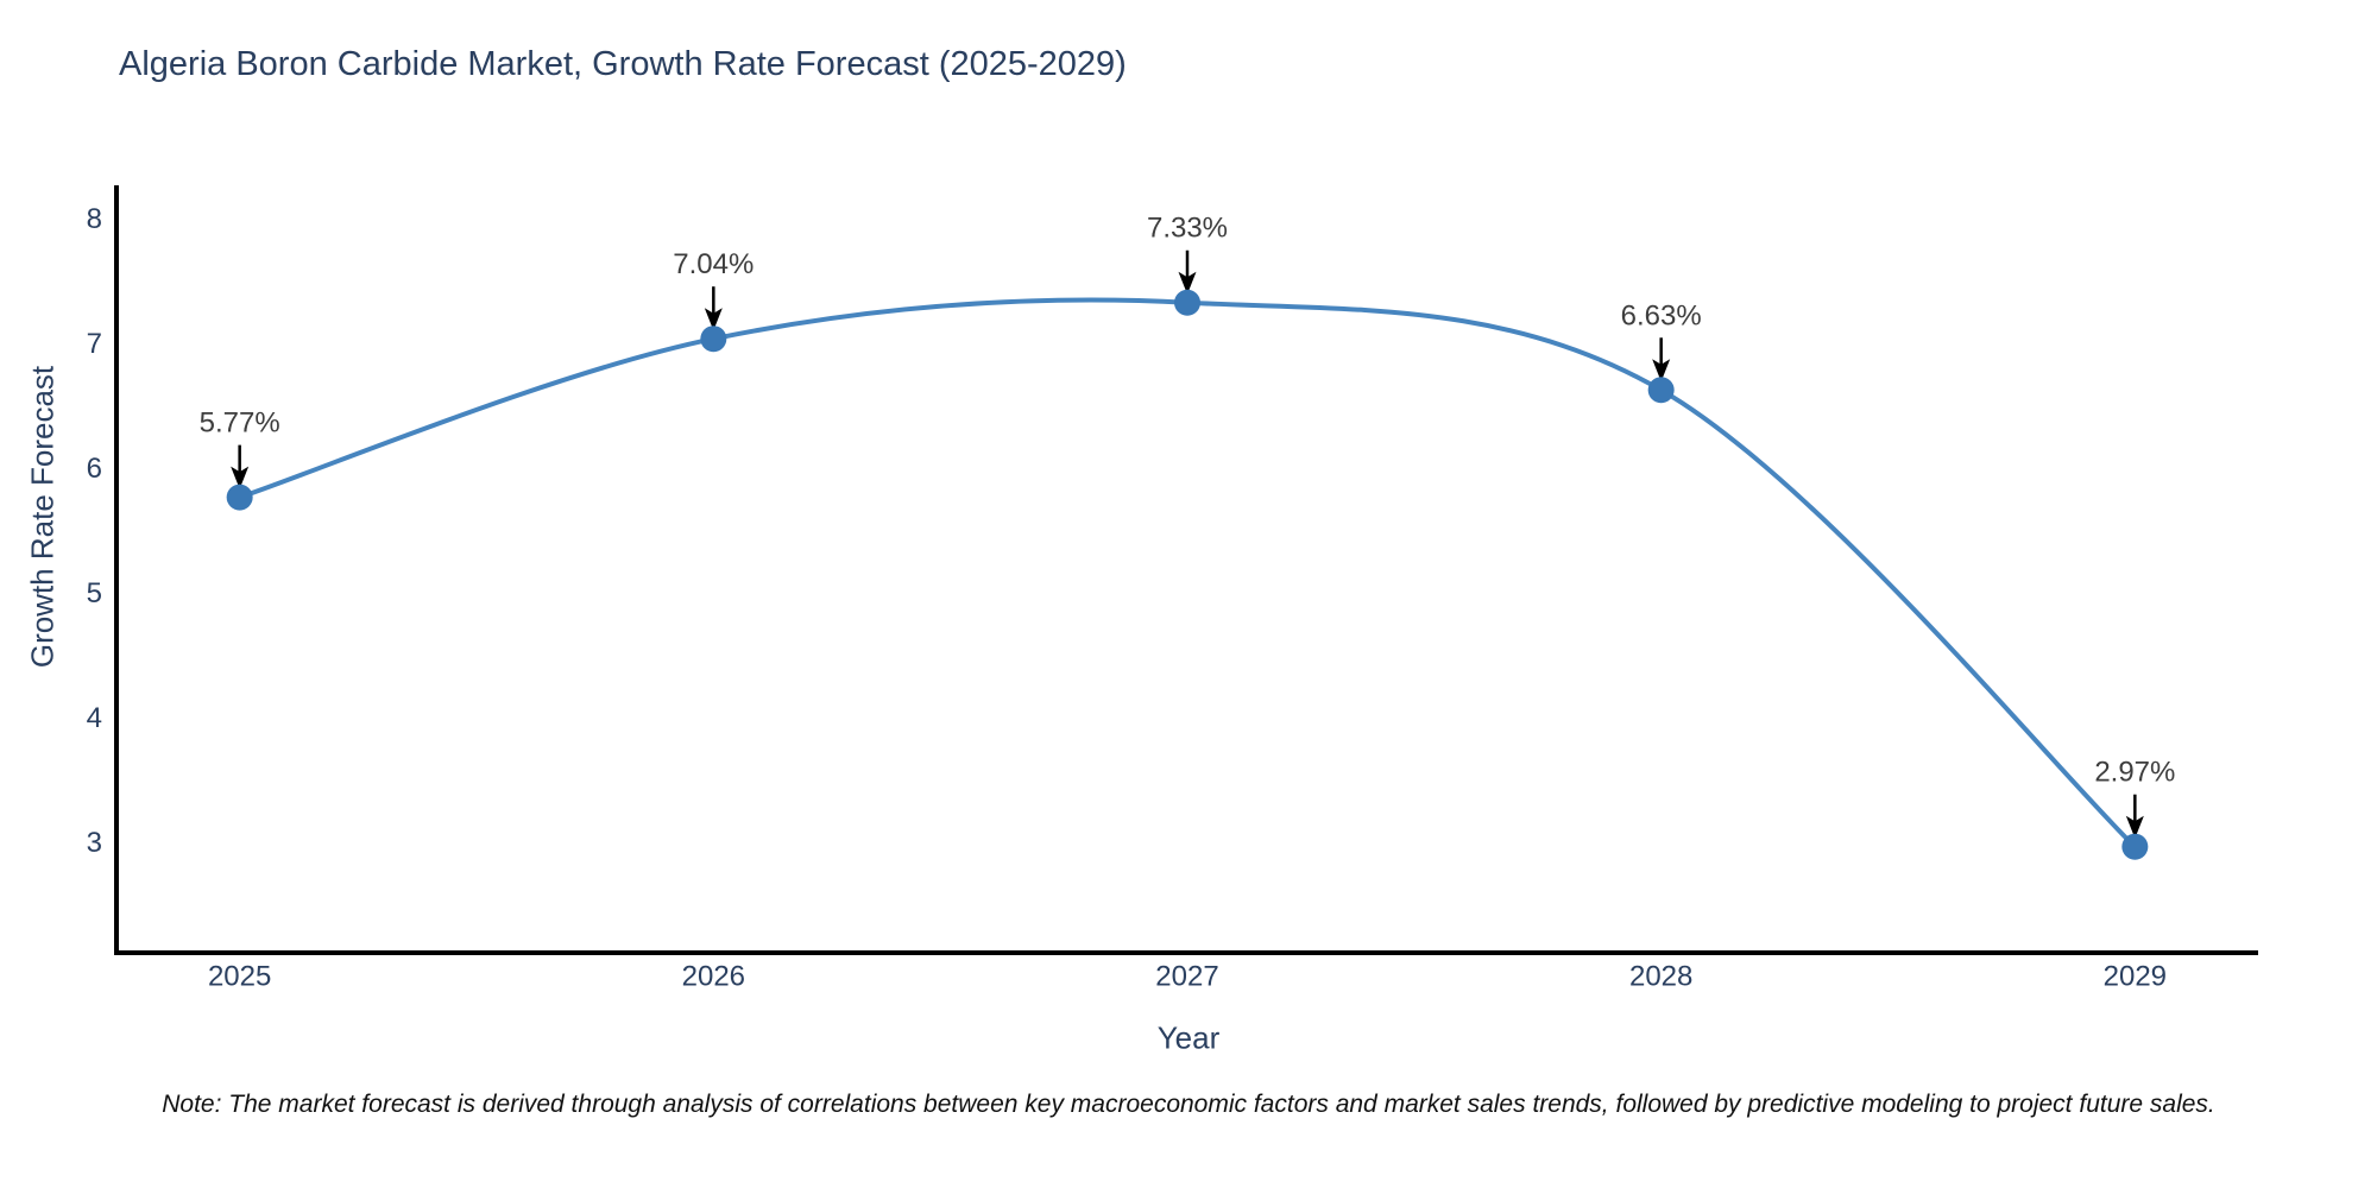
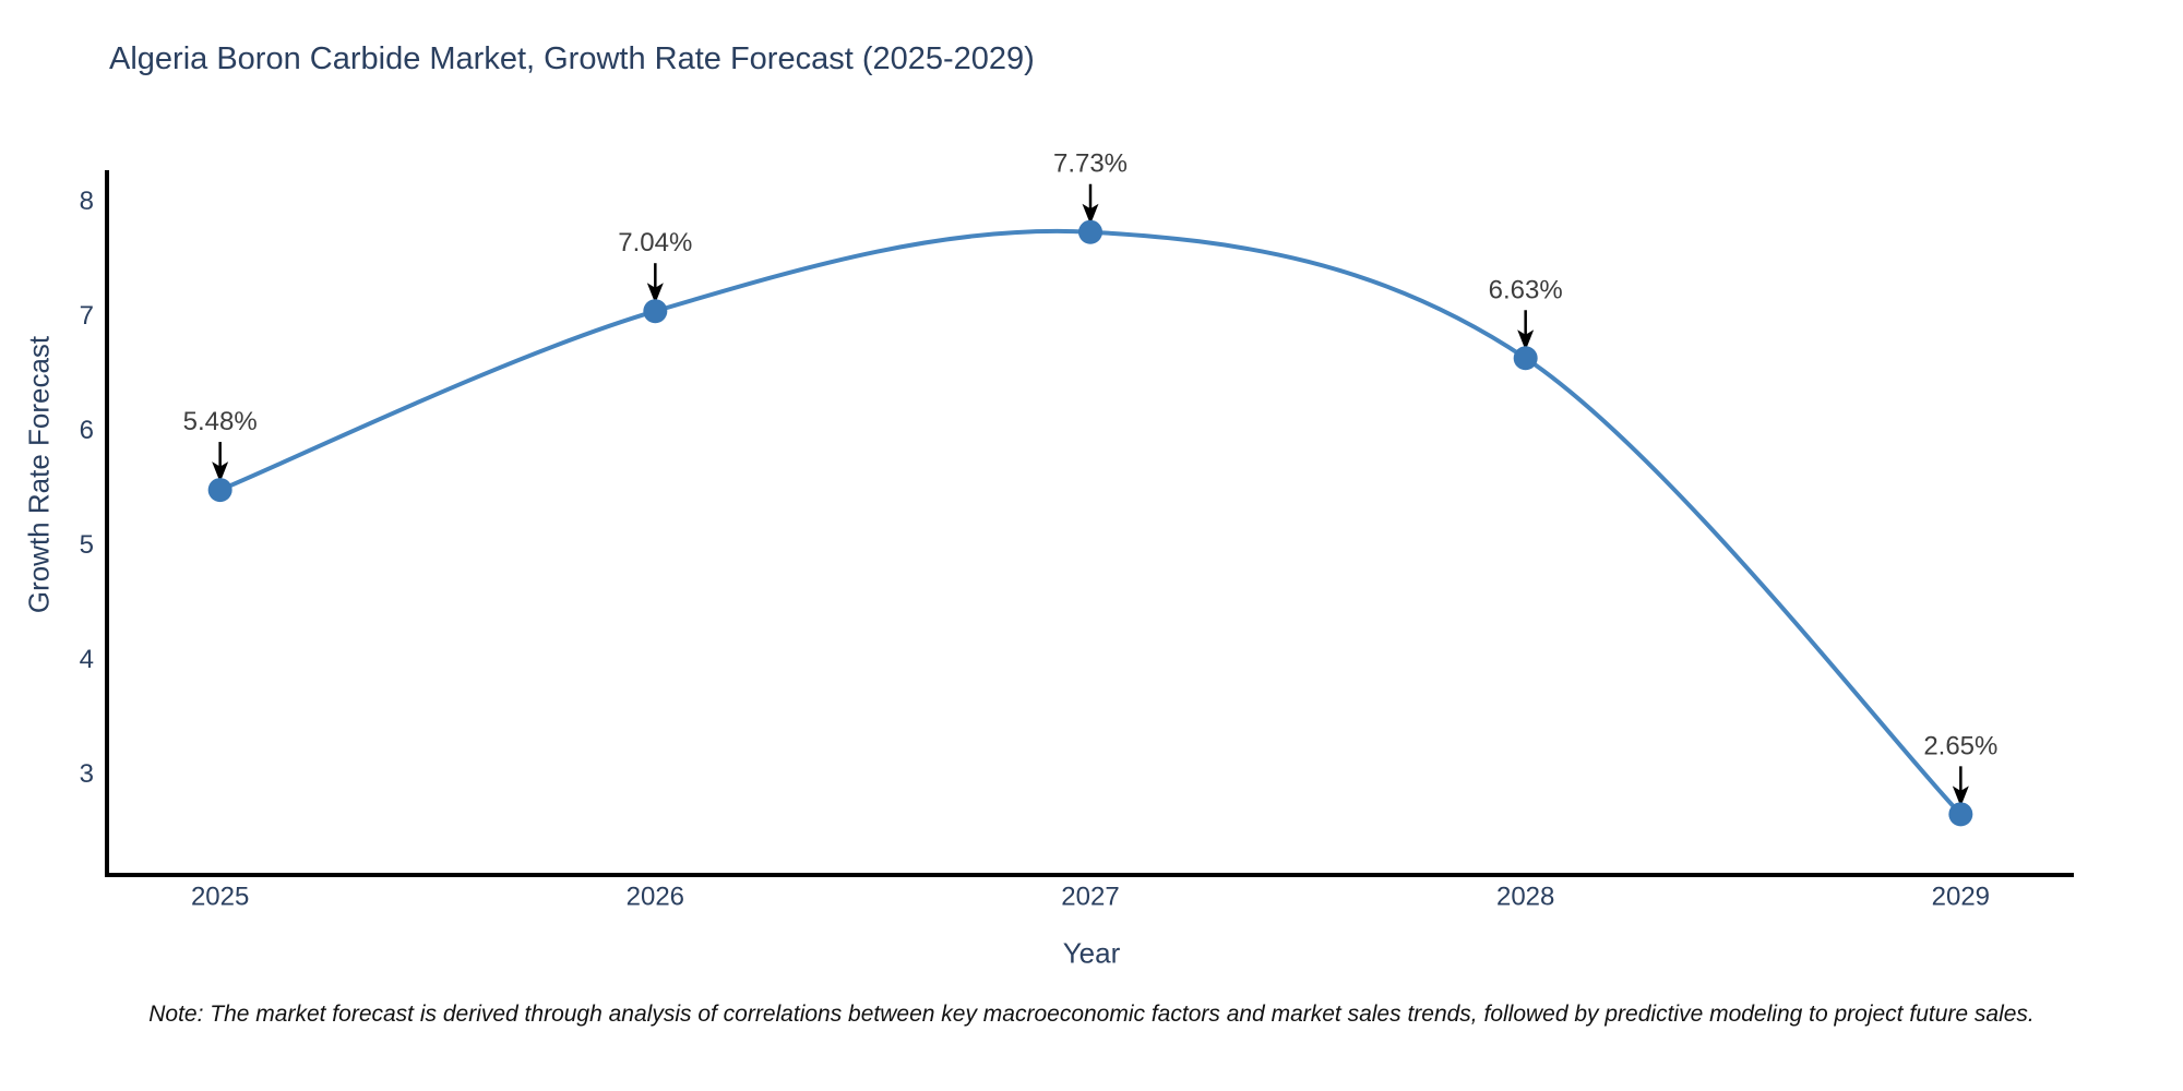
2025: 5.77% -> 5.48%
2027: 7.33% -> 7.73%
2029: 2.97% -> 2.65%
